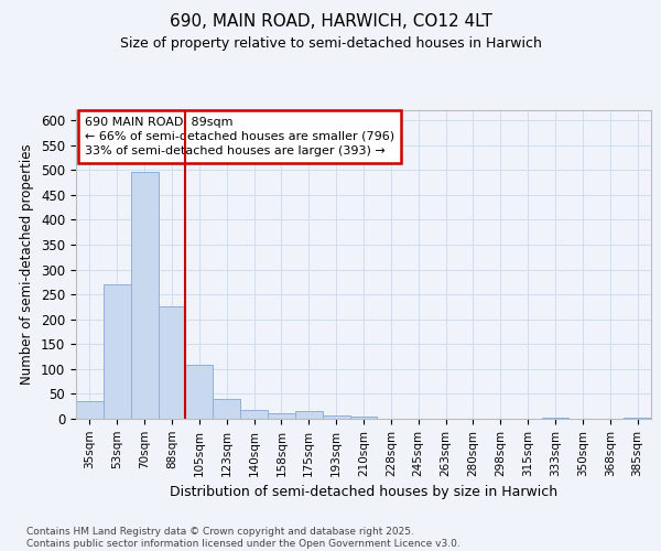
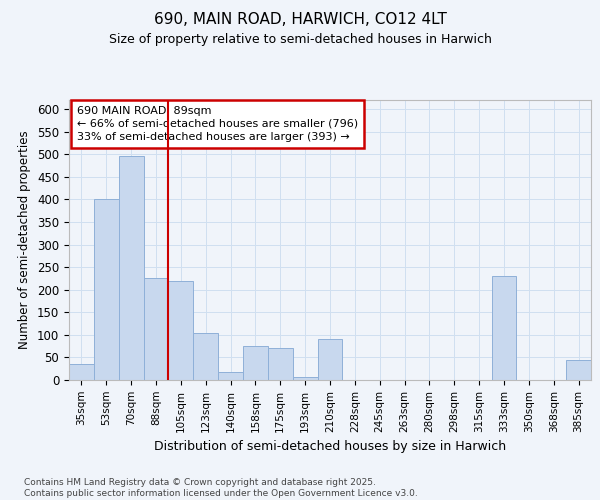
53sqm: 270 -> 400
105sqm: 108 -> 220
123sqm: 40 -> 105
158sqm: 10 -> 75
175sqm: 16 -> 70
210sqm: 5 -> 90
333sqm: 3 -> 230
385sqm: 3 -> 45
